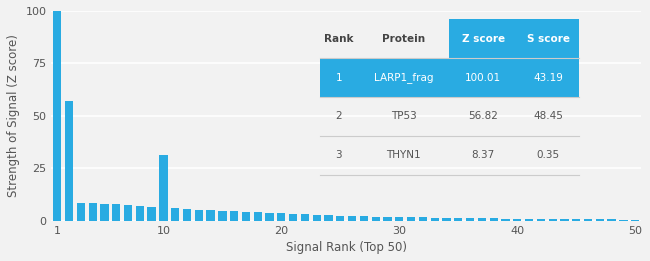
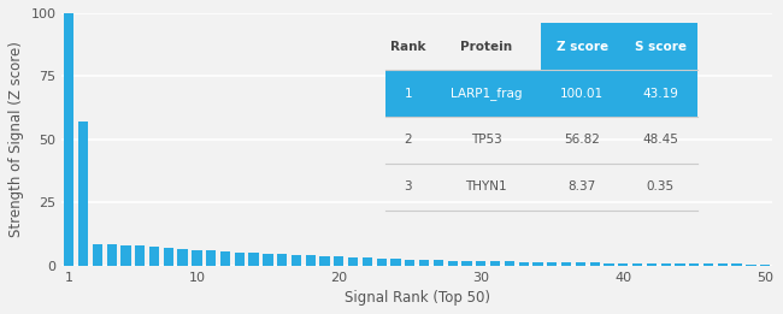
10: 31.5 -> 6.0
